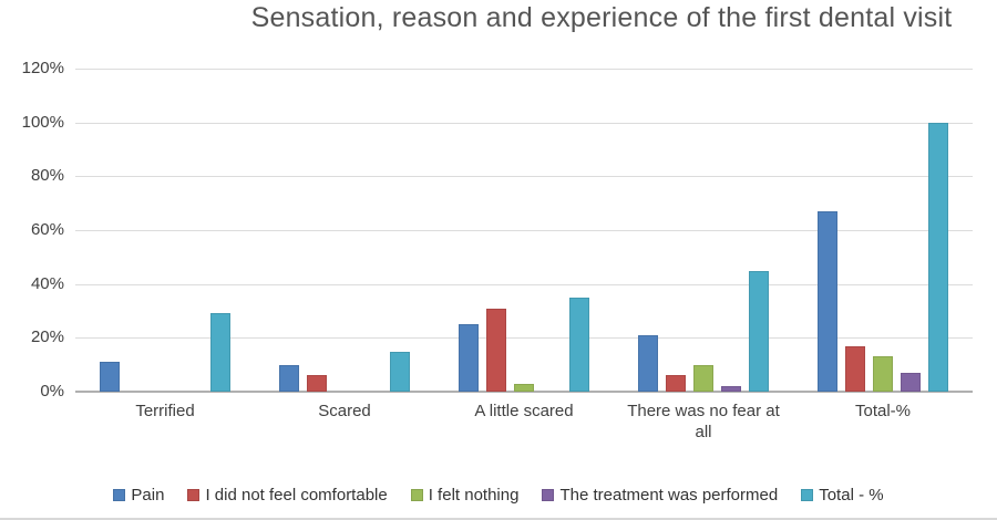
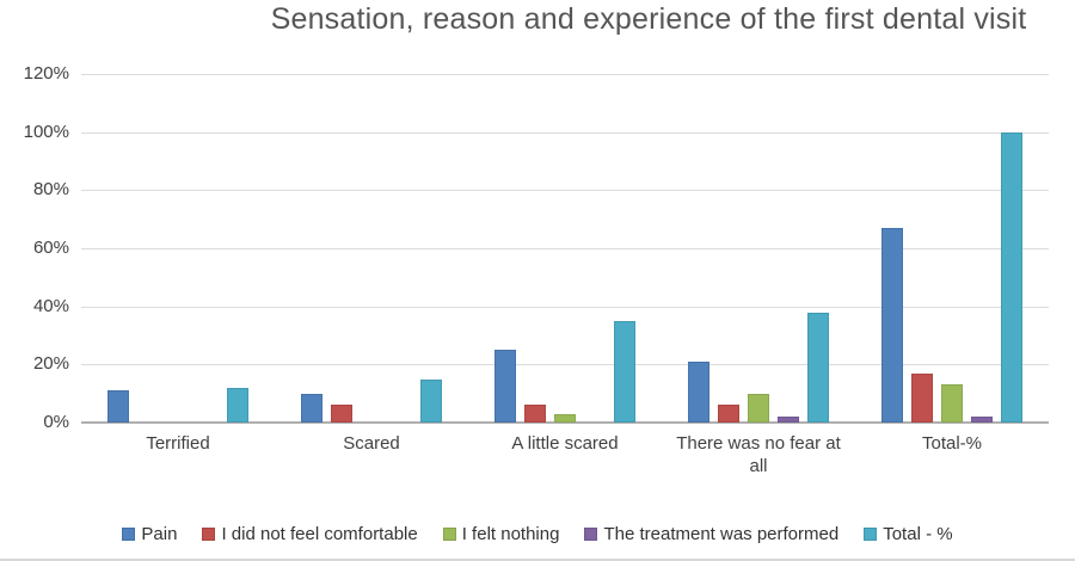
Total - %/Terrified: 29% -> 12%
I did not feel comfortable/A little scared: 31% -> 6%
Total - %/There was no fear at all: 45% -> 38%
The treatment was performed/Total-%: 7% -> 2%
